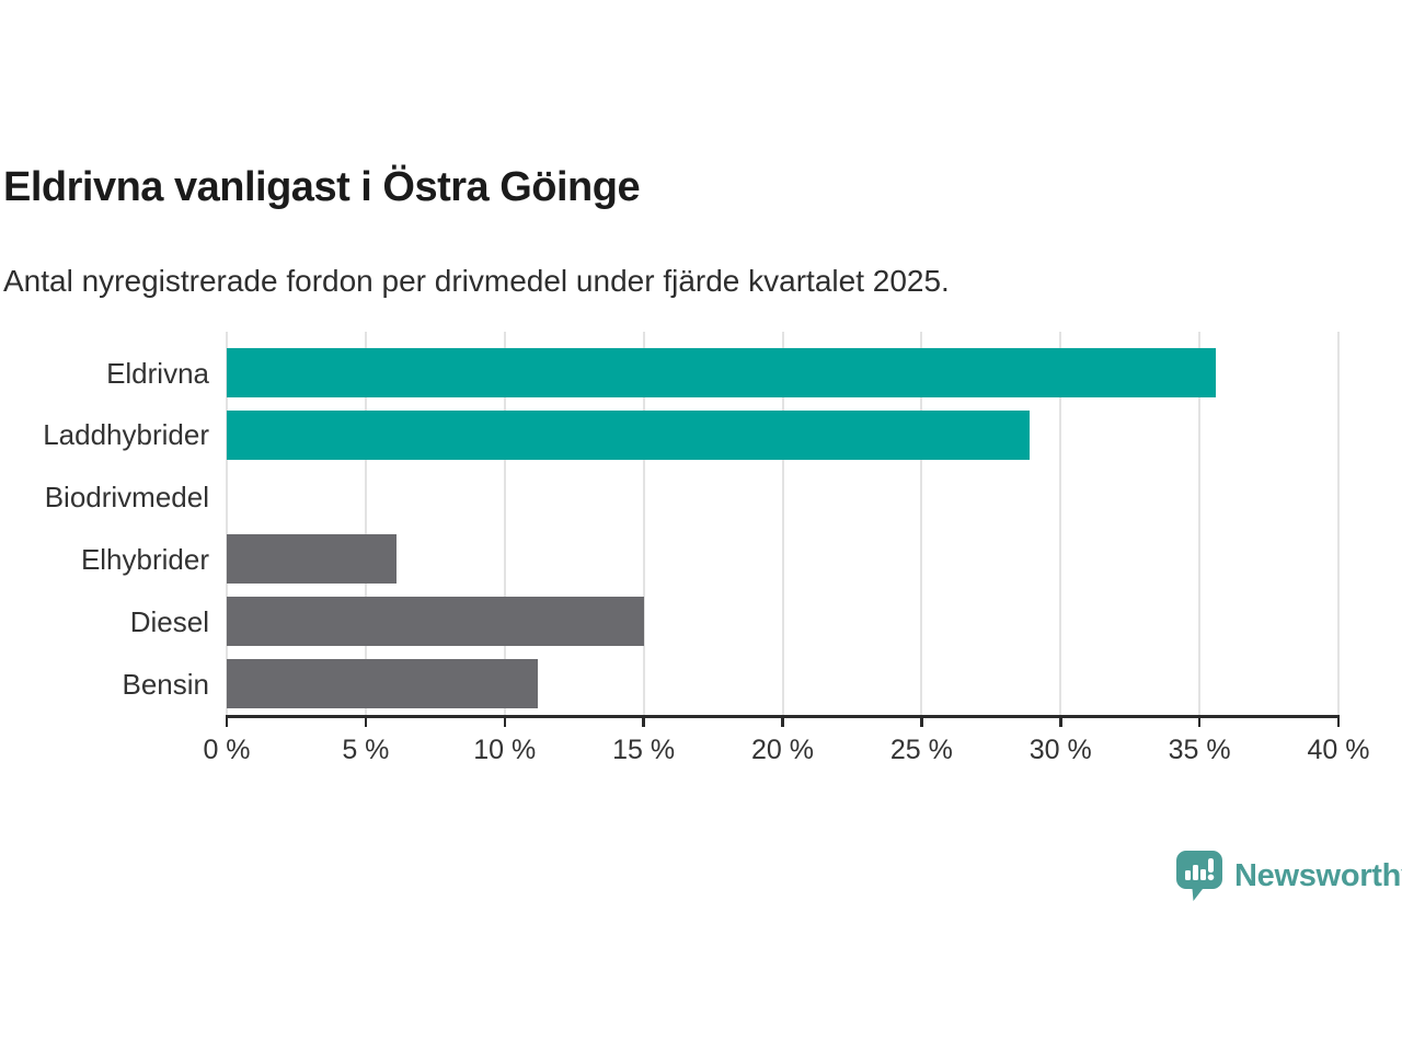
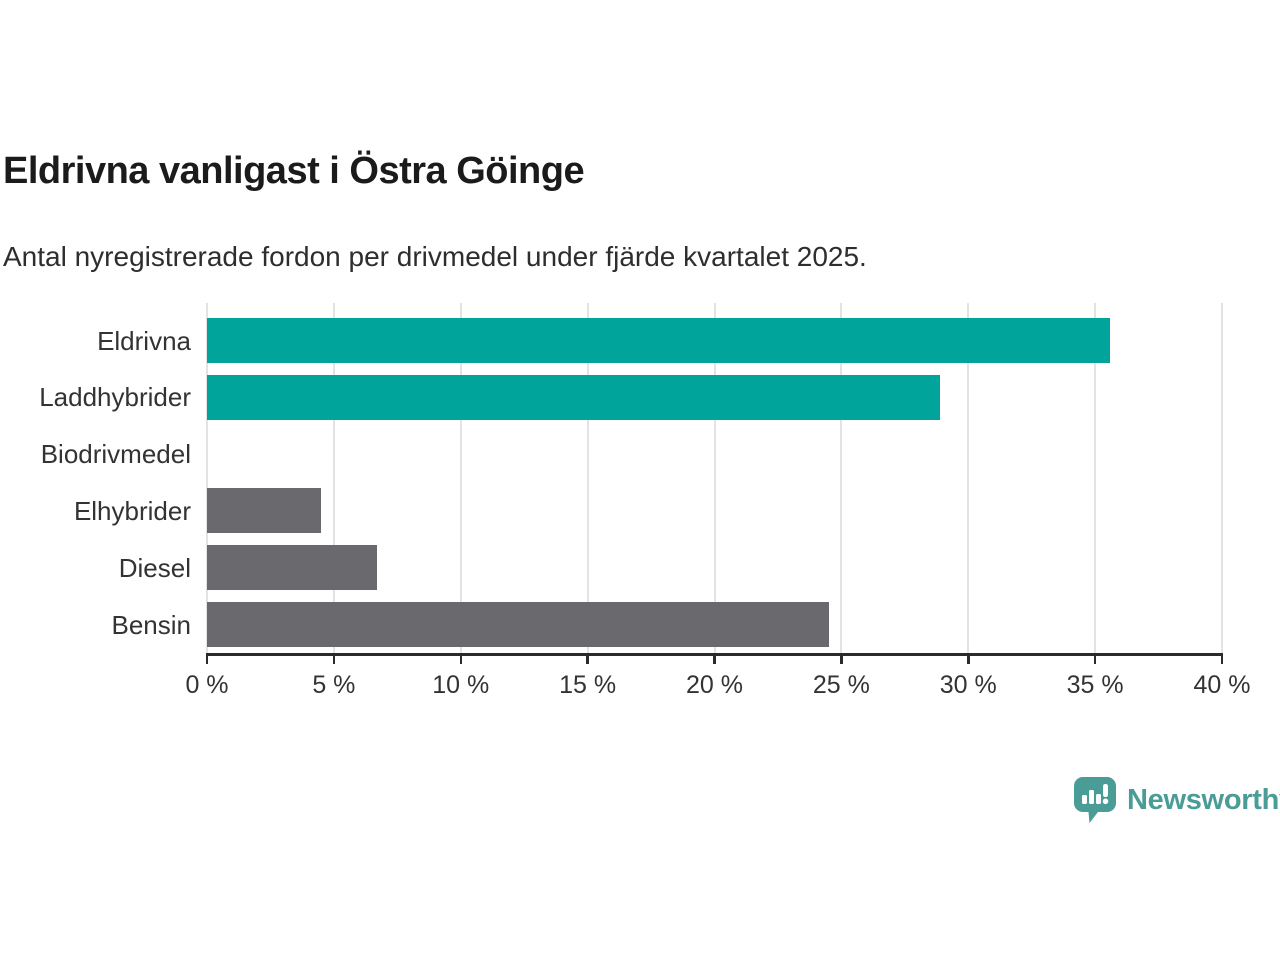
Elhybrider: 6.1% -> 4.5%
Diesel: 15.0% -> 6.7%
Bensin: 11.2% -> 24.5%
